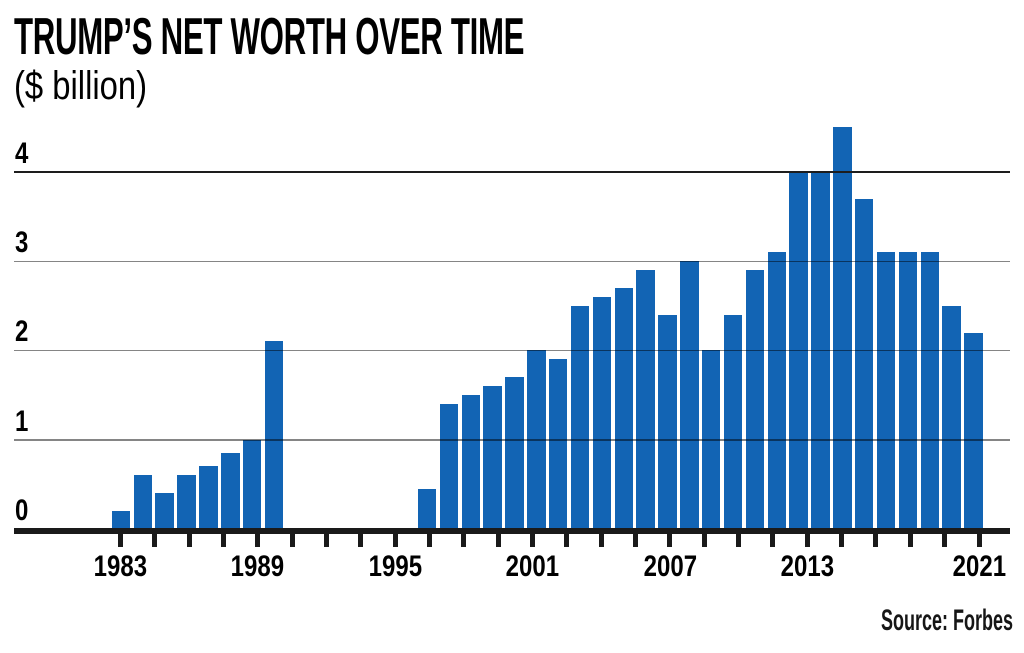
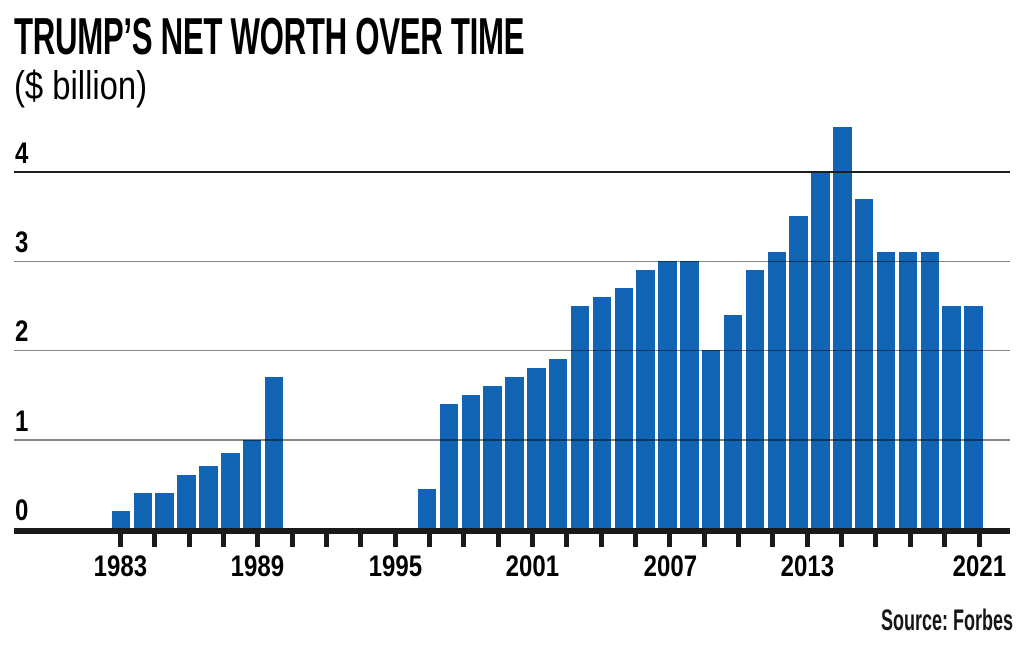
1983: 0.6 -> 0.4
1989: 2.1 -> 1.7
2001: 2.0 -> 1.8
2007: 2.4 -> 3.0
2013: 4.0 -> 3.5
2021: 2.2 -> 2.5
